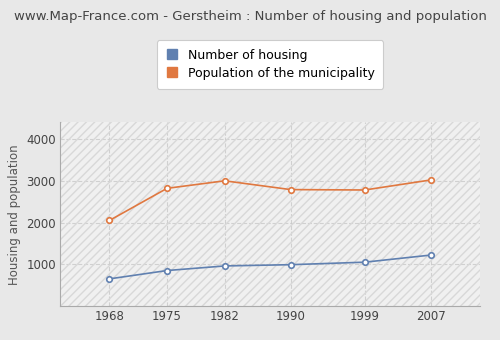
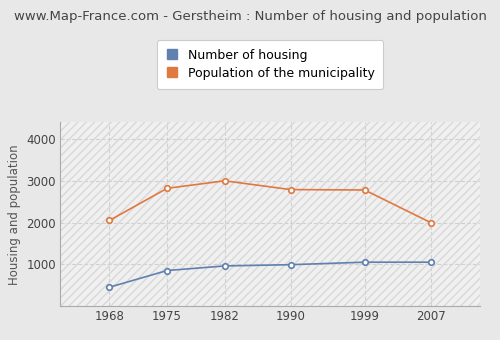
Number of housing/1968: 650 -> 450
Number of housing/2007: 1220 -> 1050
Population of the municipality/2007: 3020 -> 2000
